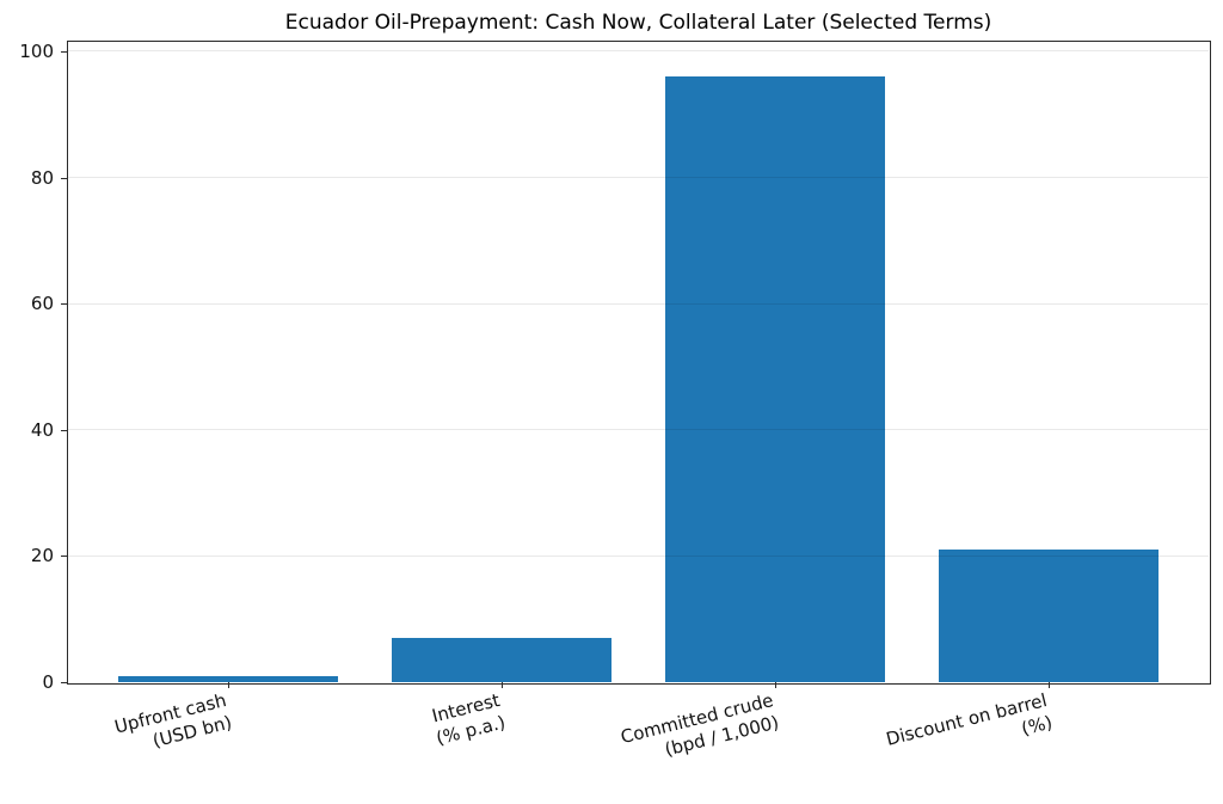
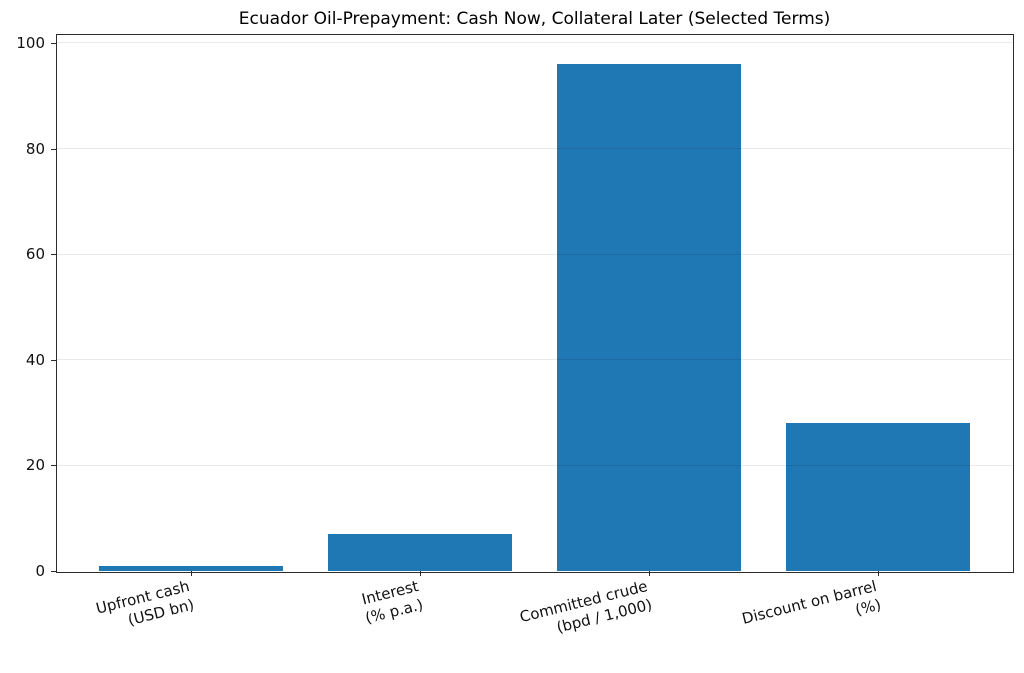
Discount on barrel (%): 21 -> 28
